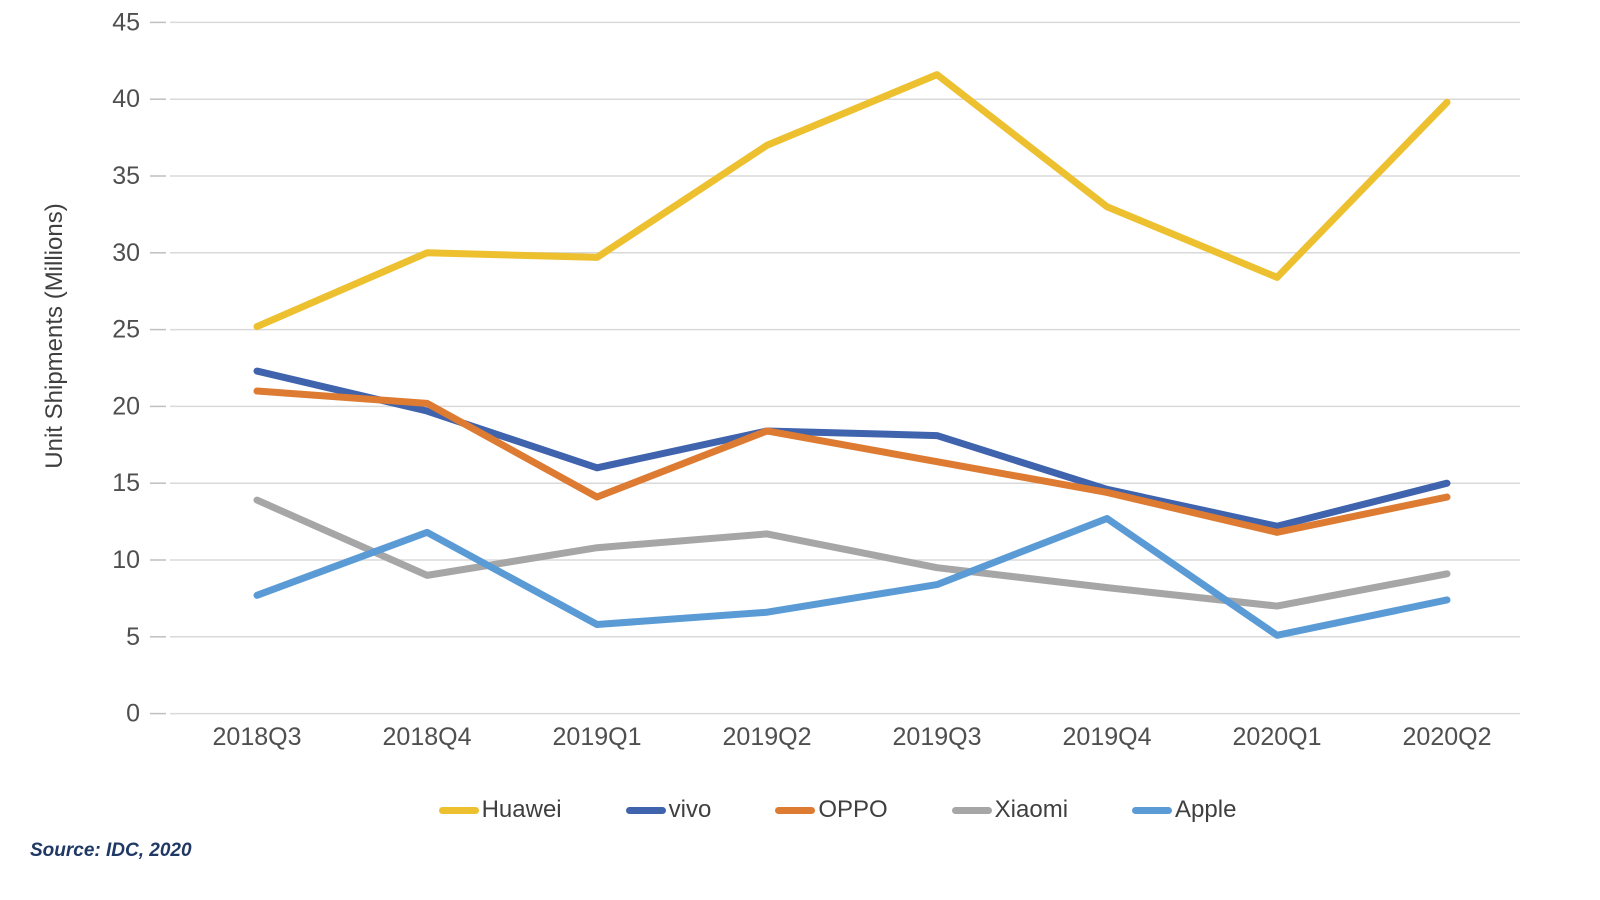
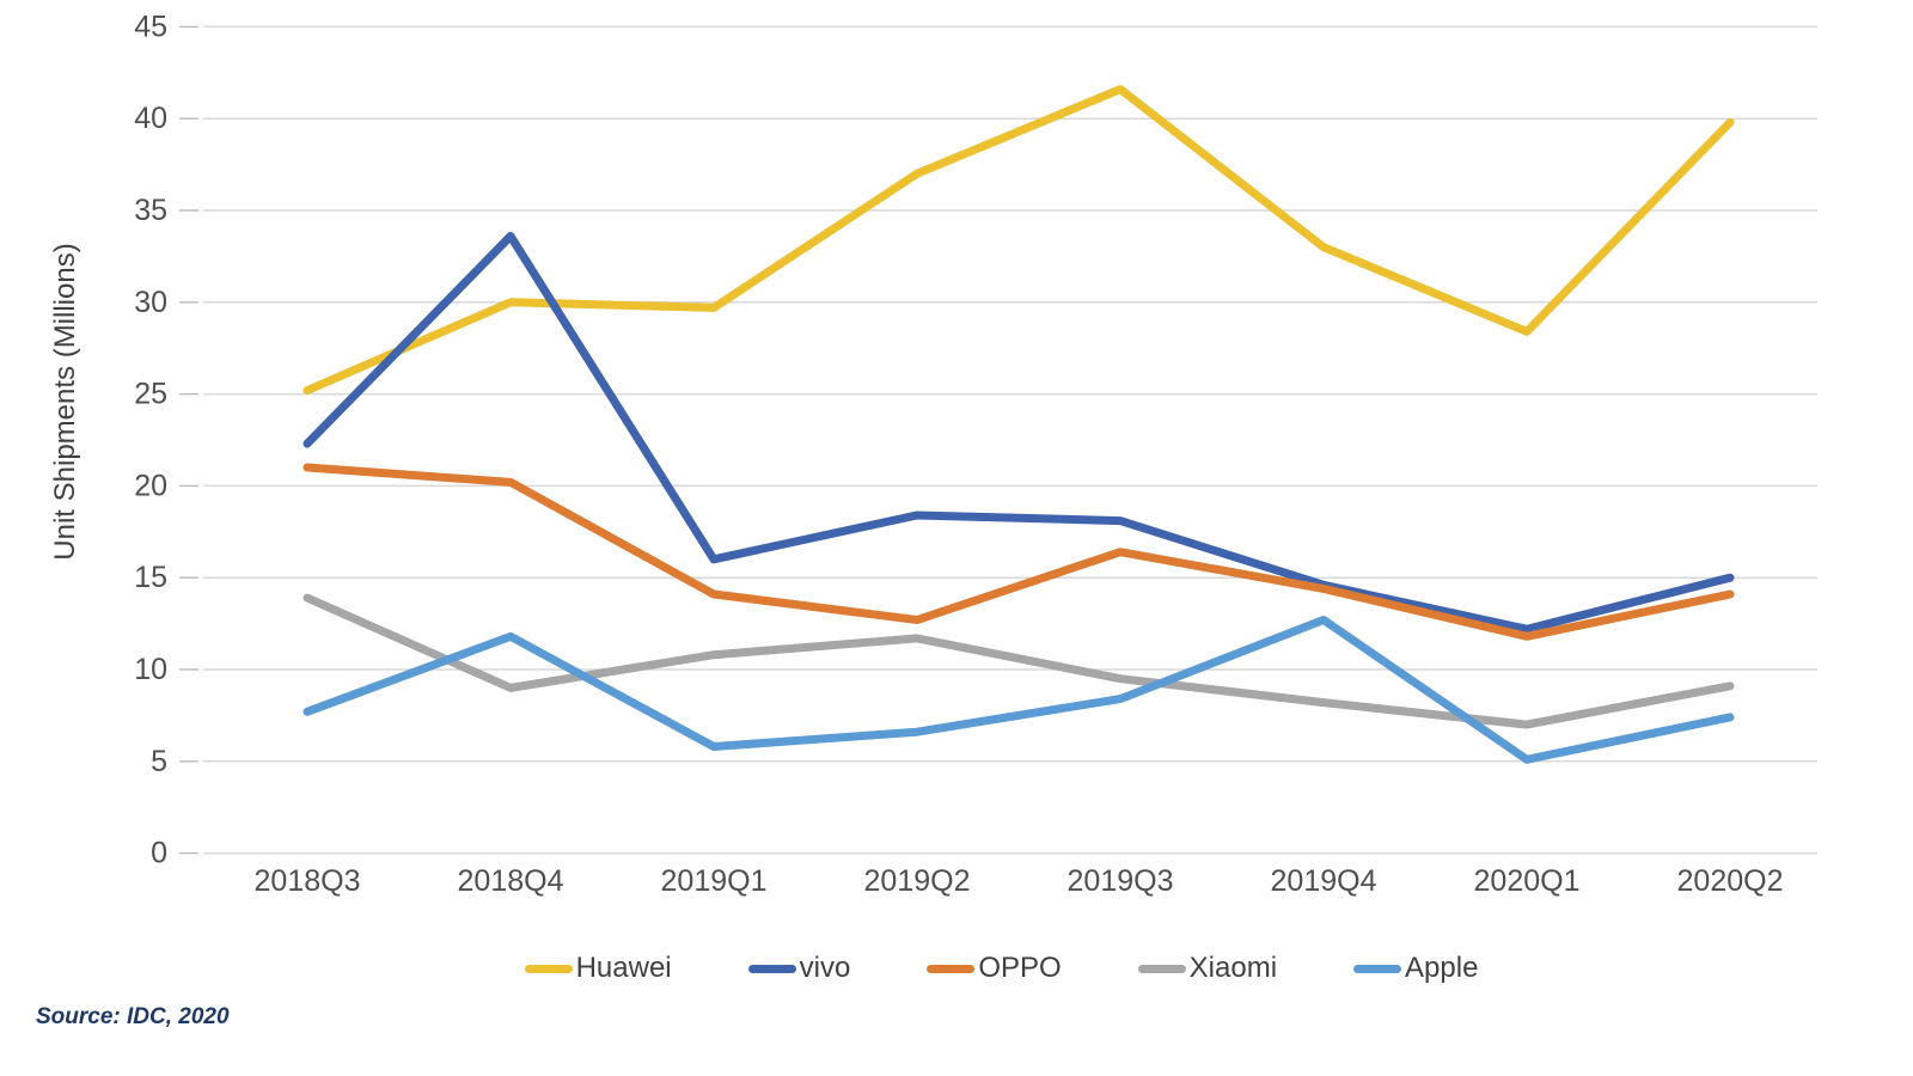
vivo/2018Q4: 19.7 -> 33.6
OPPO/2019Q2: 18.4 -> 12.7
